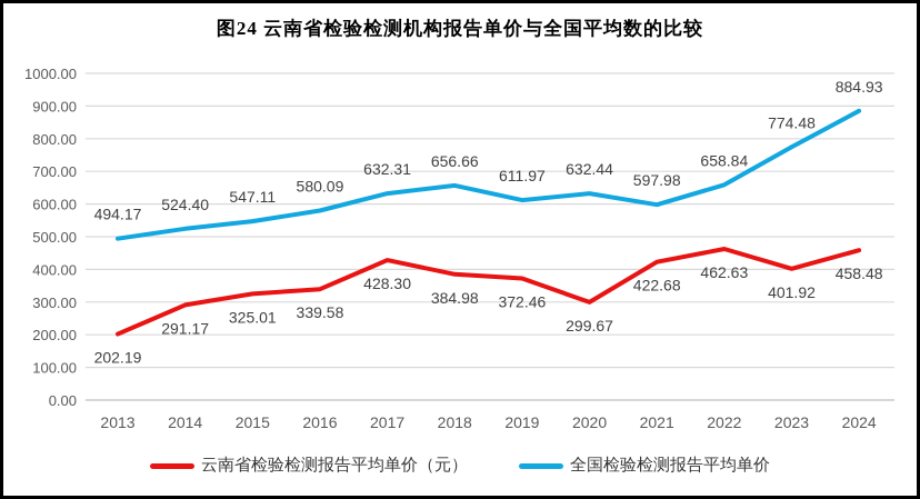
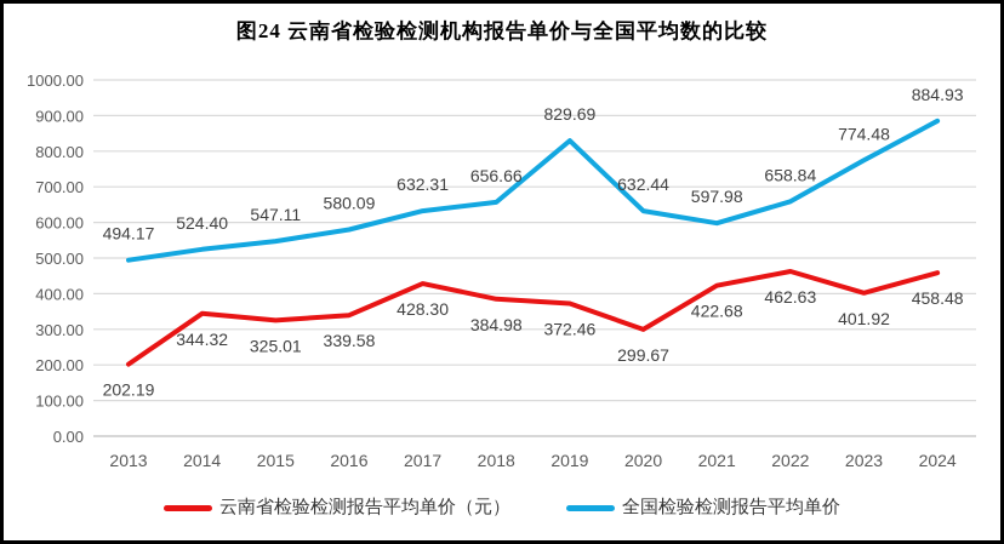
云南省检验检测报告平均单价（元）/2014: 291.17 -> 344.32
全国检验检测报告平均单价/2019: 611.97 -> 829.69
